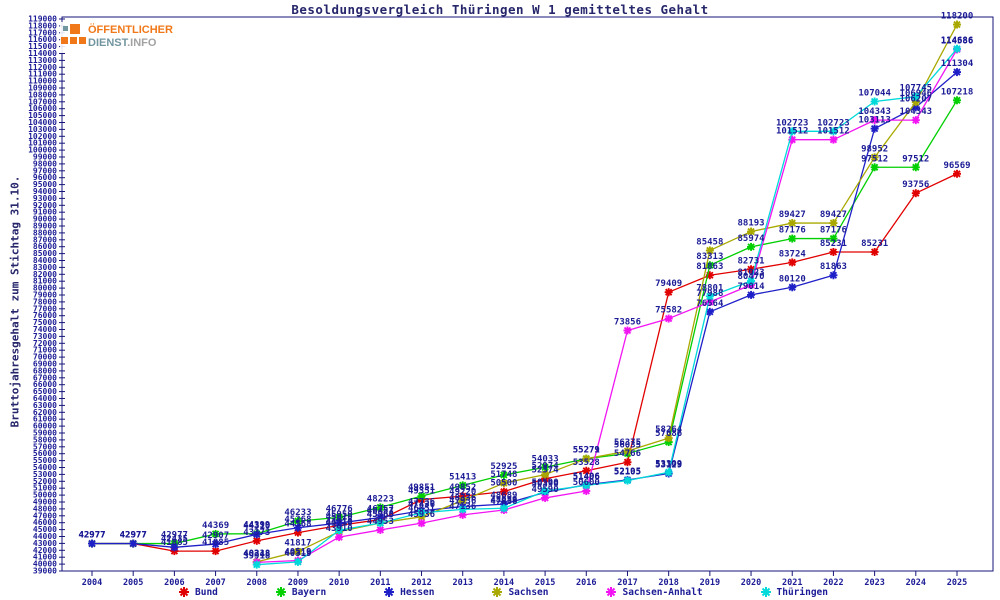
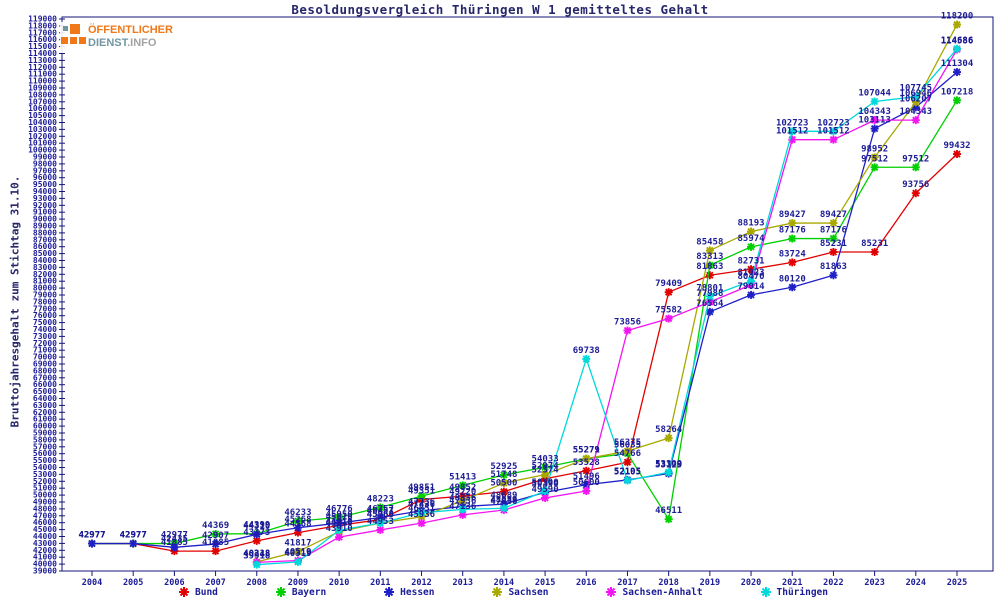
Thüringen/2016: 51406 -> 69738
Bayern/2018: 57686 -> 46511
Bund/2025: 96569 -> 99432
